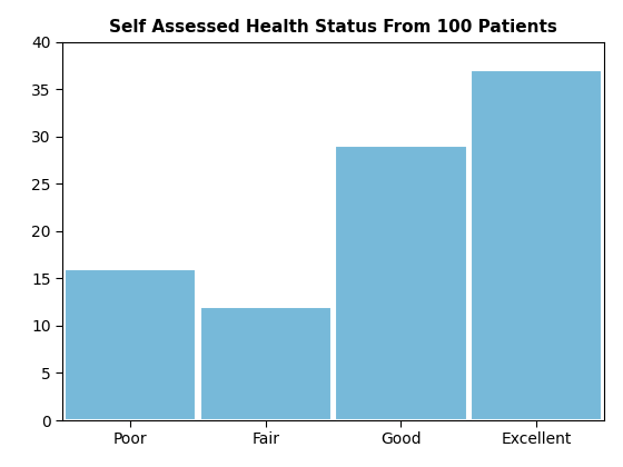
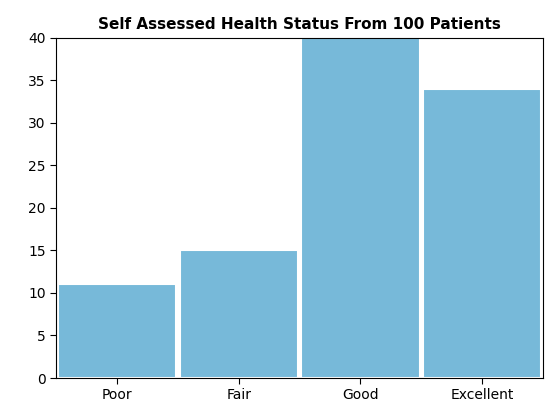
Poor: 16 -> 11
Fair: 12 -> 15
Good: 29 -> 40
Excellent: 37 -> 34
